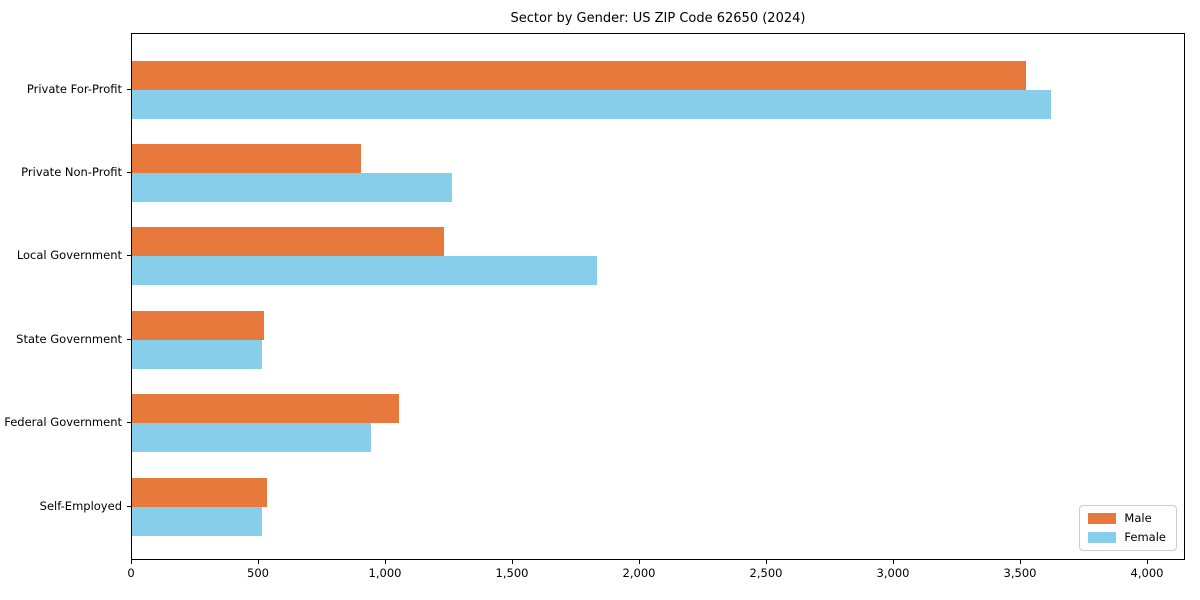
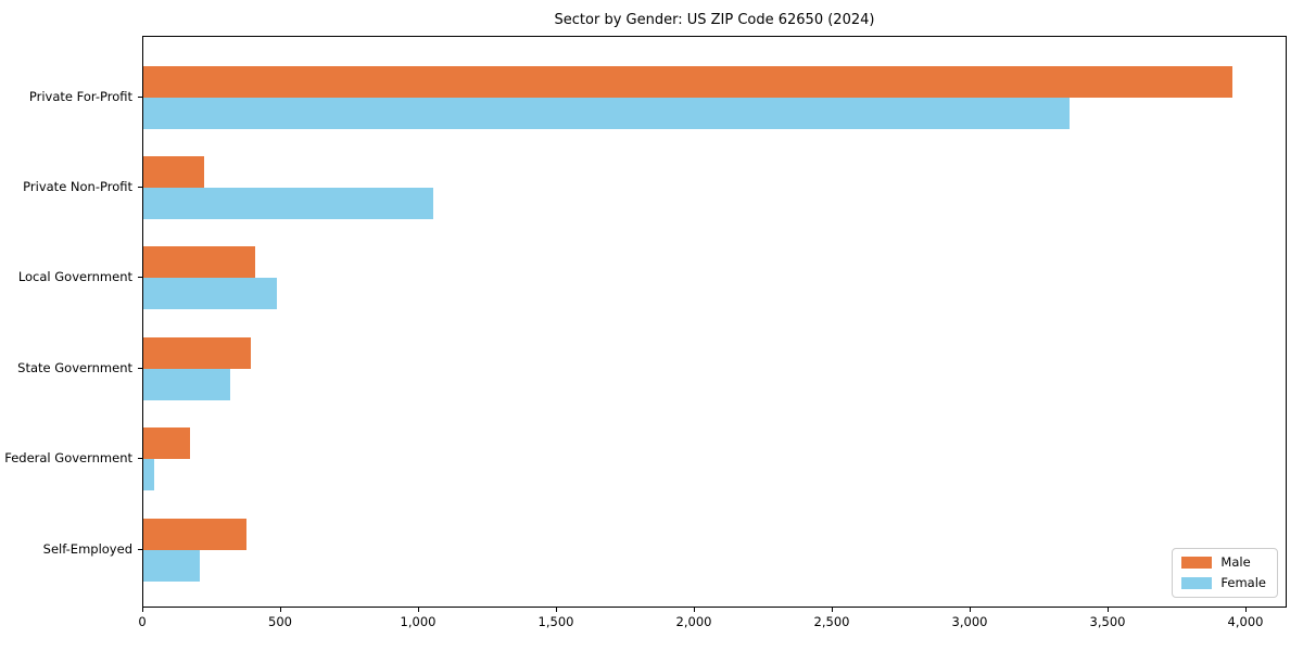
Male/Private For-Profit: 3520 -> 3950
Female/Private For-Profit: 3620 -> 3360
Male/Private Non-Profit: 900 -> 220
Female/Private Non-Profit: 1260 -> 1050
Male/Local Government: 1230 -> 400
Female/Local Government: 1830 -> 480
Male/State Government: 520 -> 390
Female/State Government: 510 -> 320
Male/Federal Government: 1050 -> 170
Female/Federal Government: 940 -> 40
Male/Self-Employed: 530 -> 380
Female/Self-Employed: 510 -> 200
